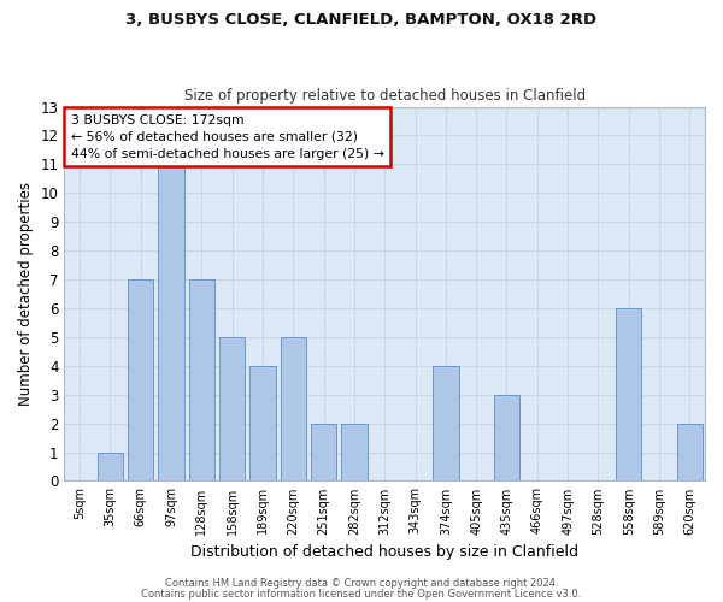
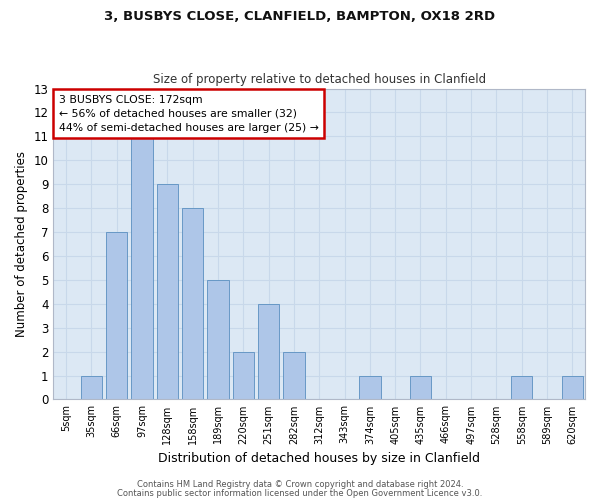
128sqm: 7 -> 9
158sqm: 5 -> 8
189sqm: 4 -> 5
220sqm: 5 -> 2
251sqm: 2 -> 4
374sqm: 4 -> 1
435sqm: 3 -> 1
558sqm: 6 -> 1
620sqm: 2 -> 1
